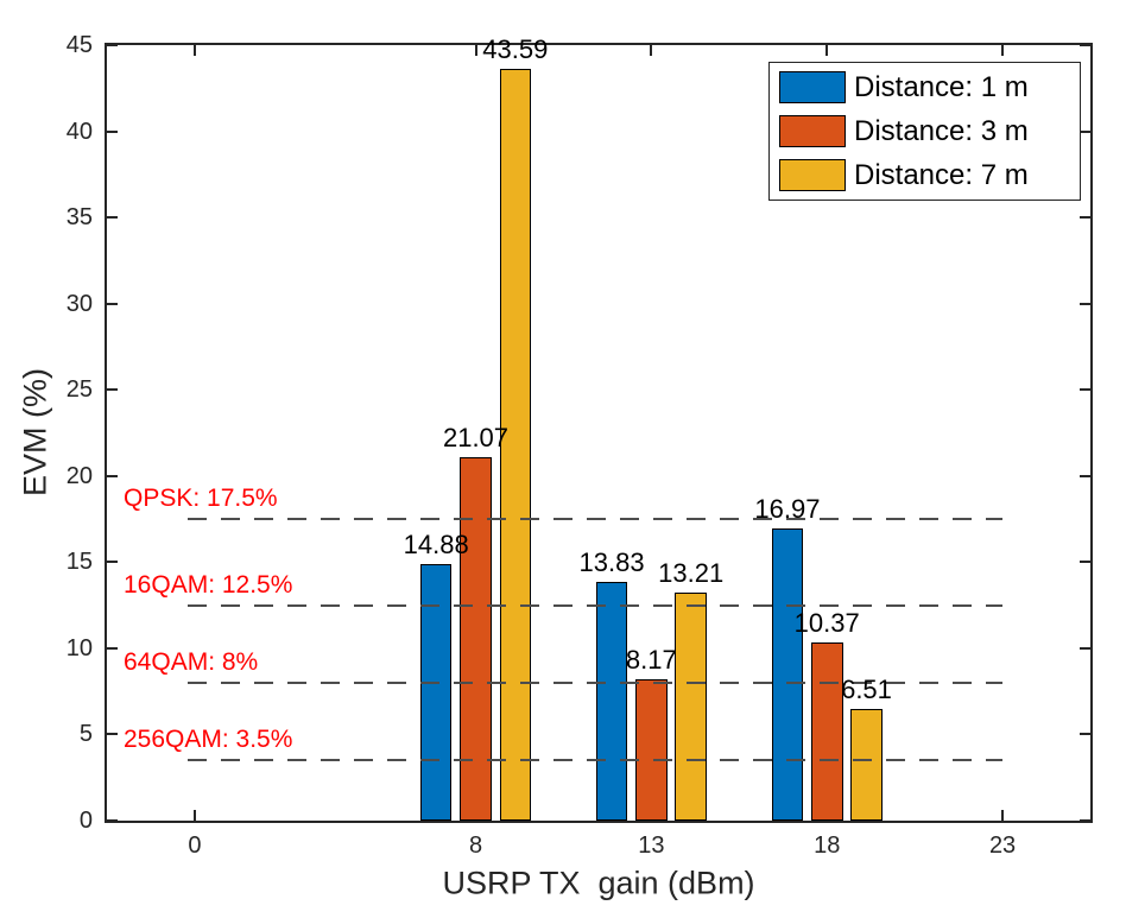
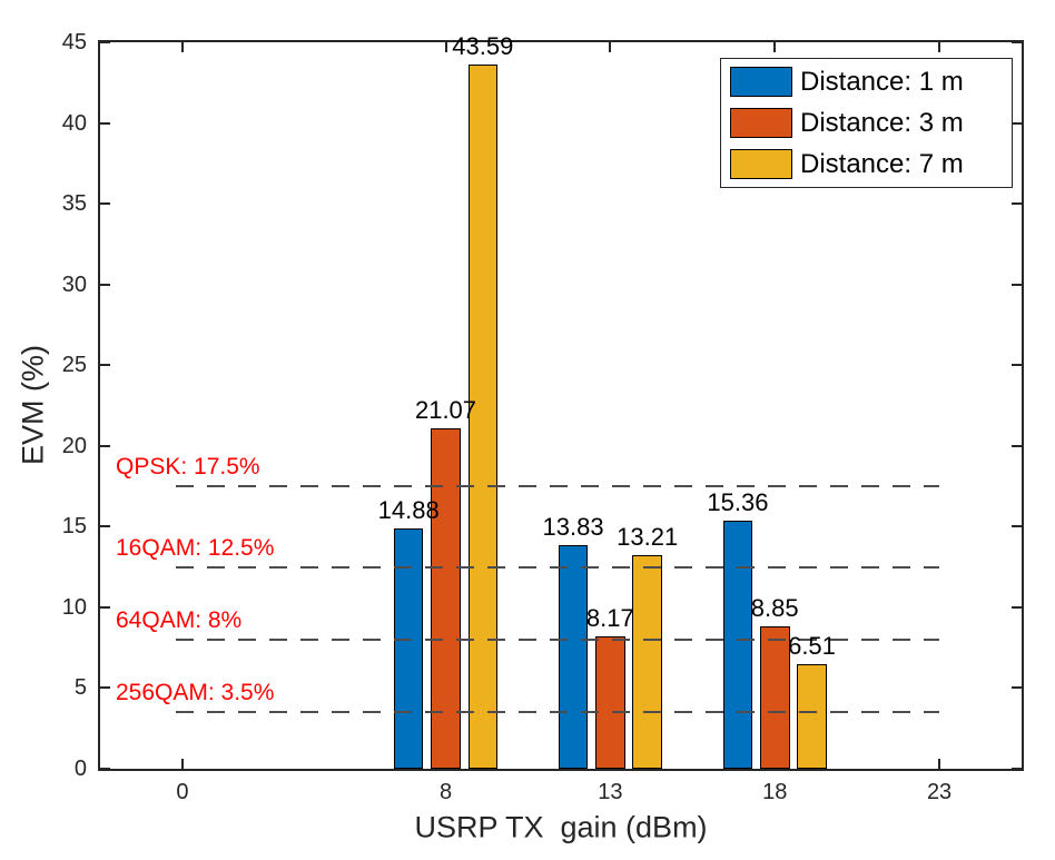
Distance: 1 m/18: 16.97 -> 15.36
Distance: 3 m/18: 10.37 -> 8.85
